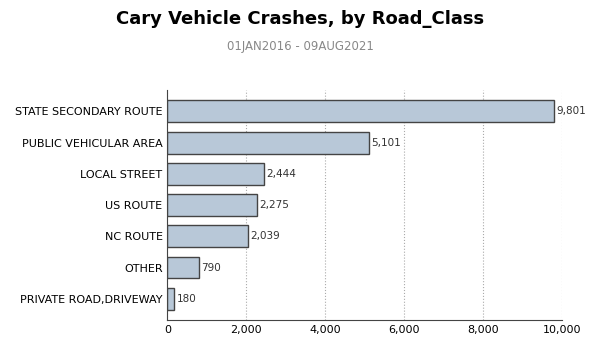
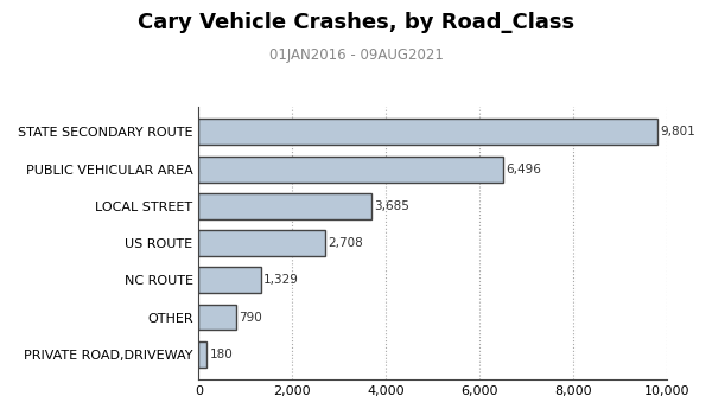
PUBLIC VEHICULAR AREA: 5,101 -> 6,496
LOCAL STREET: 2,444 -> 3,685
US ROUTE: 2,275 -> 2,708
NC ROUTE: 2,039 -> 1,329
